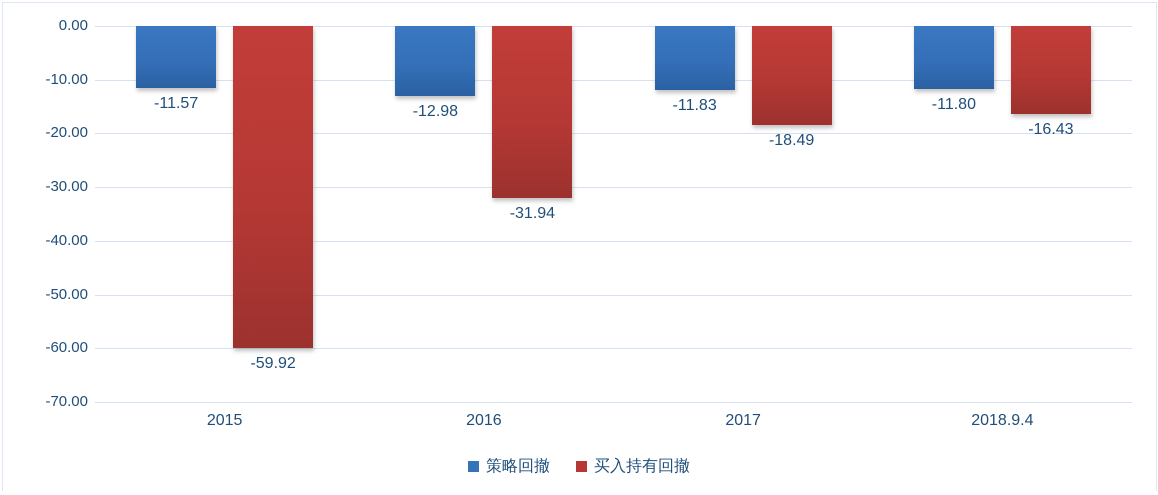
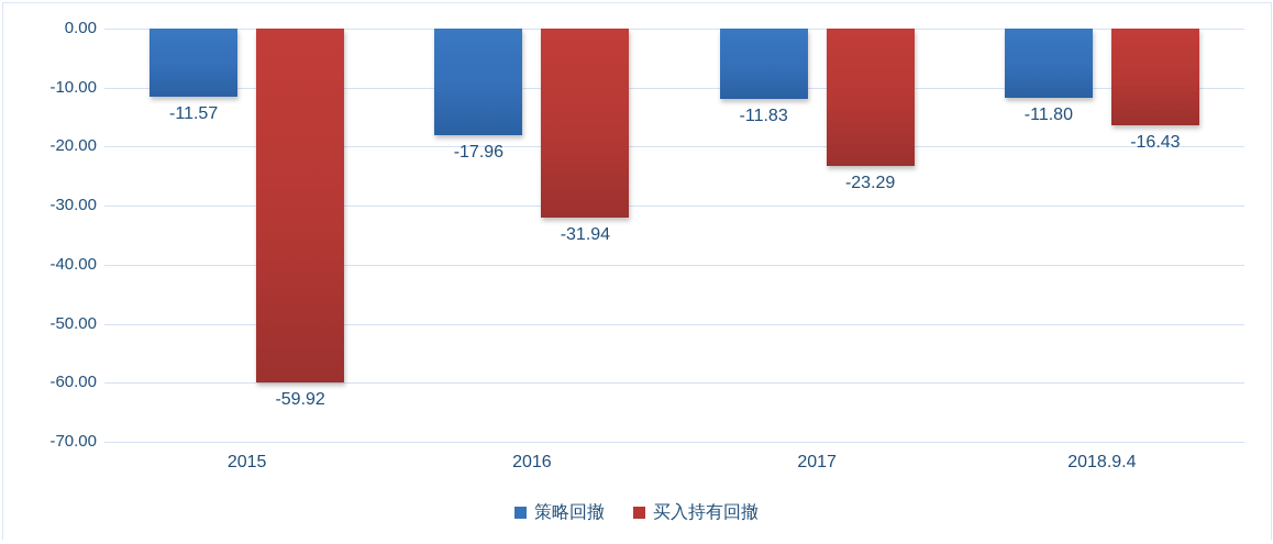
策略回撤/2016: -12.98 -> -17.96
买入持有回撤/2017: -18.49 -> -23.29
